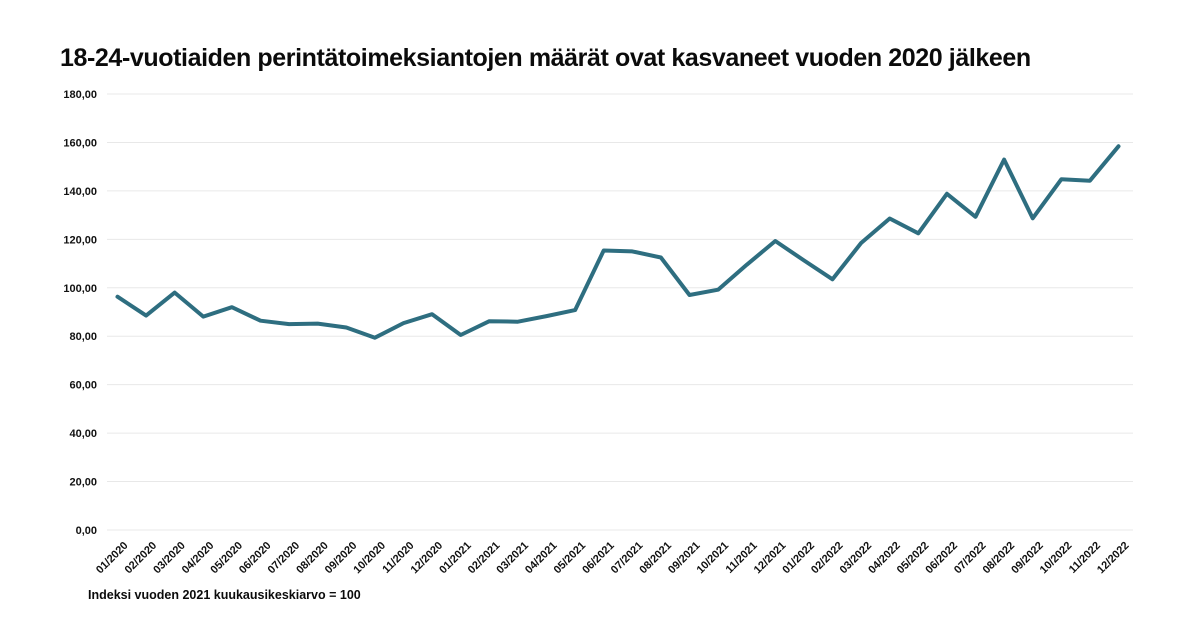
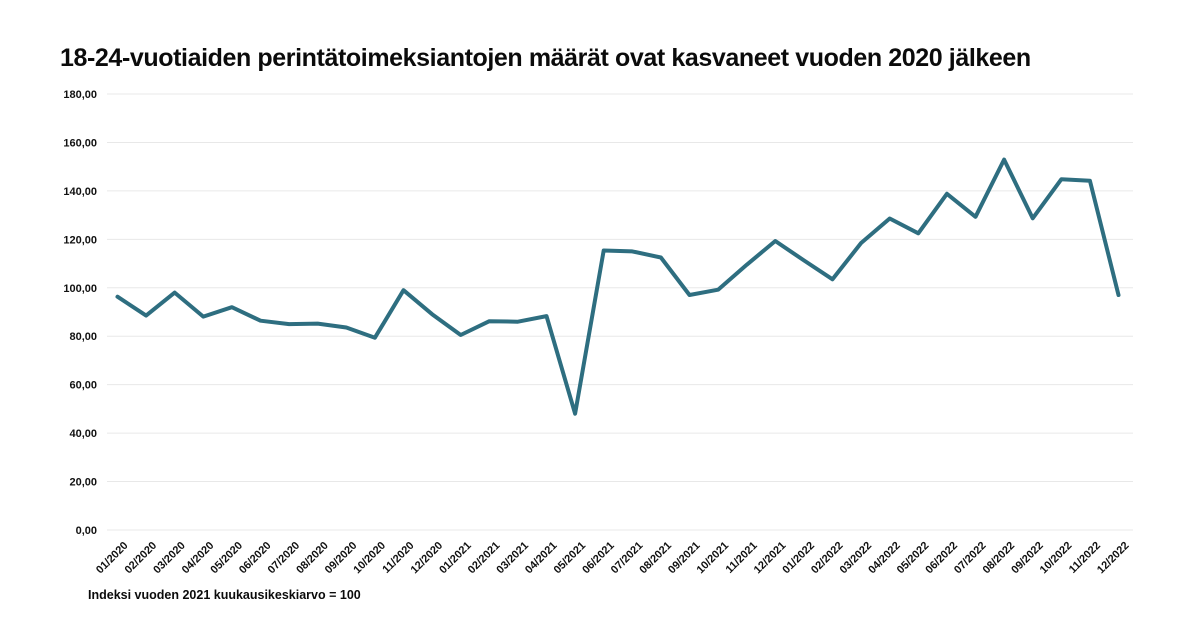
11/2020: 85 -> 99
05/2021: 91 -> 48
12/2022: 158 -> 97
